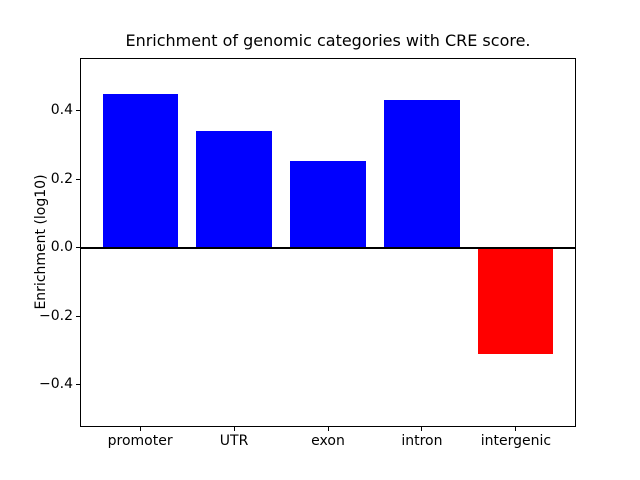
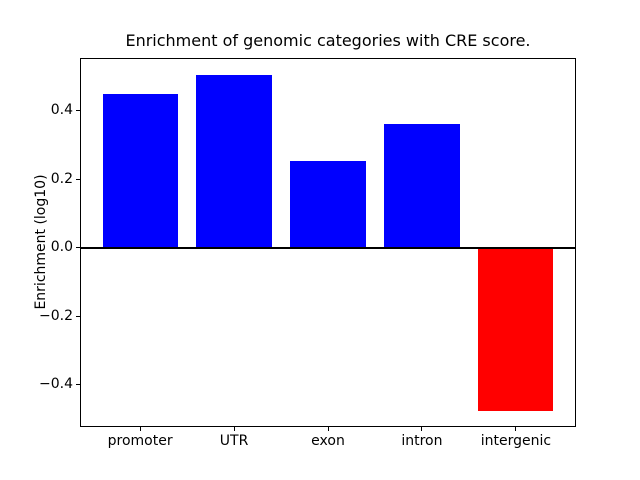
UTR: 0.34 -> 0.51
intron: 0.43 -> 0.36
intergenic: -0.31 -> -0.48
